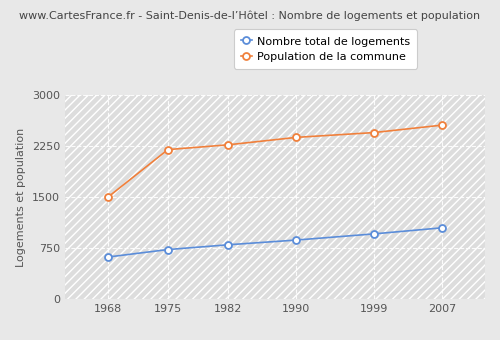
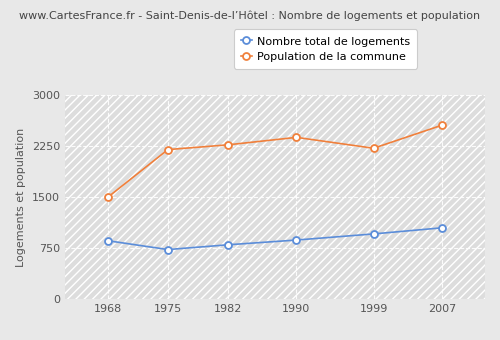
Nombre total de logements/1968: 620 -> 860
Population de la commune/1999: 2450 -> 2220
